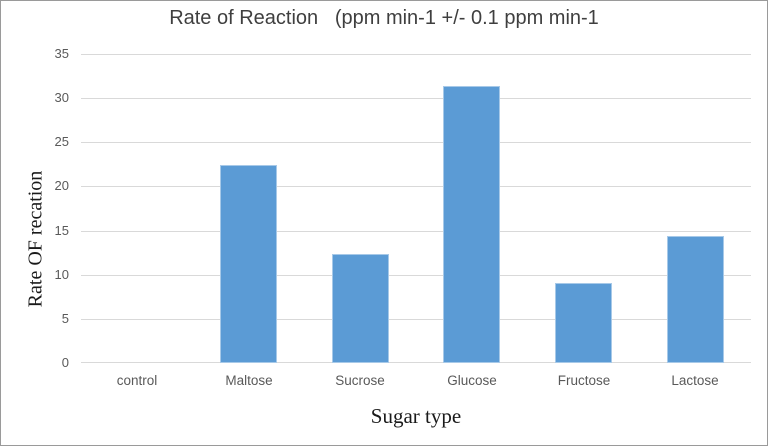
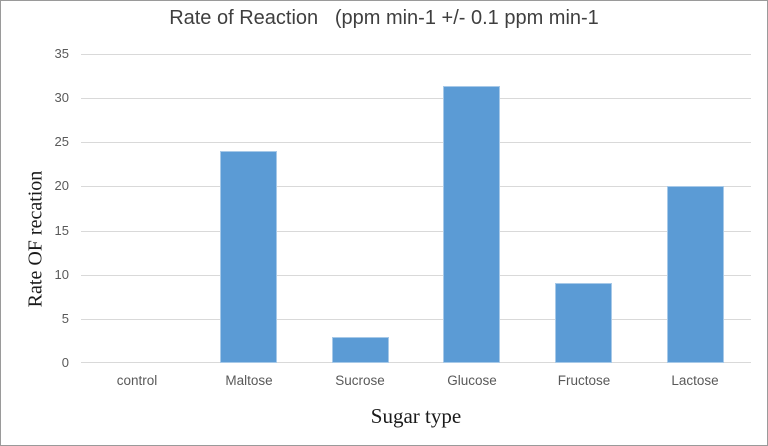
Maltose: 22 -> 24
Sucrose: 12 -> 3
Lactose: 14 -> 20
